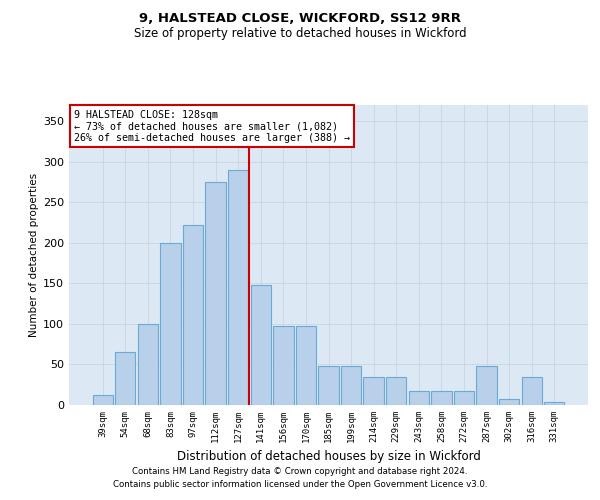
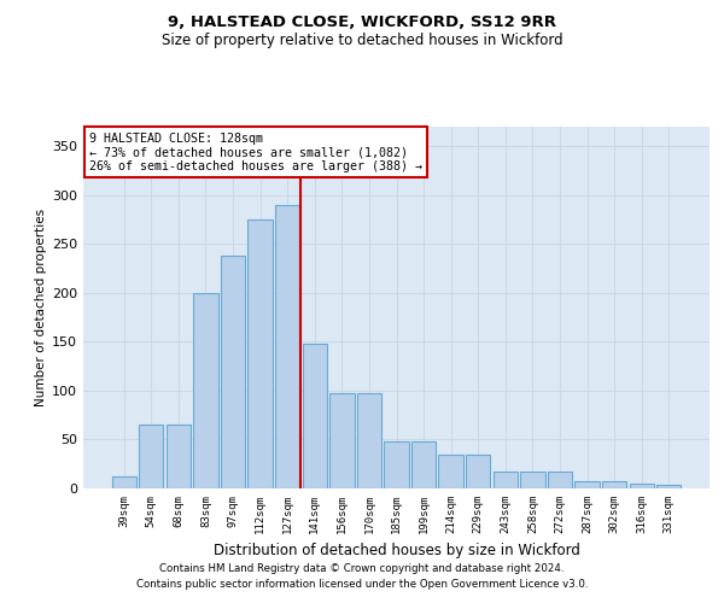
68sqm: 100 -> 65
97sqm: 222 -> 238
287sqm: 48 -> 7
316sqm: 34 -> 5
